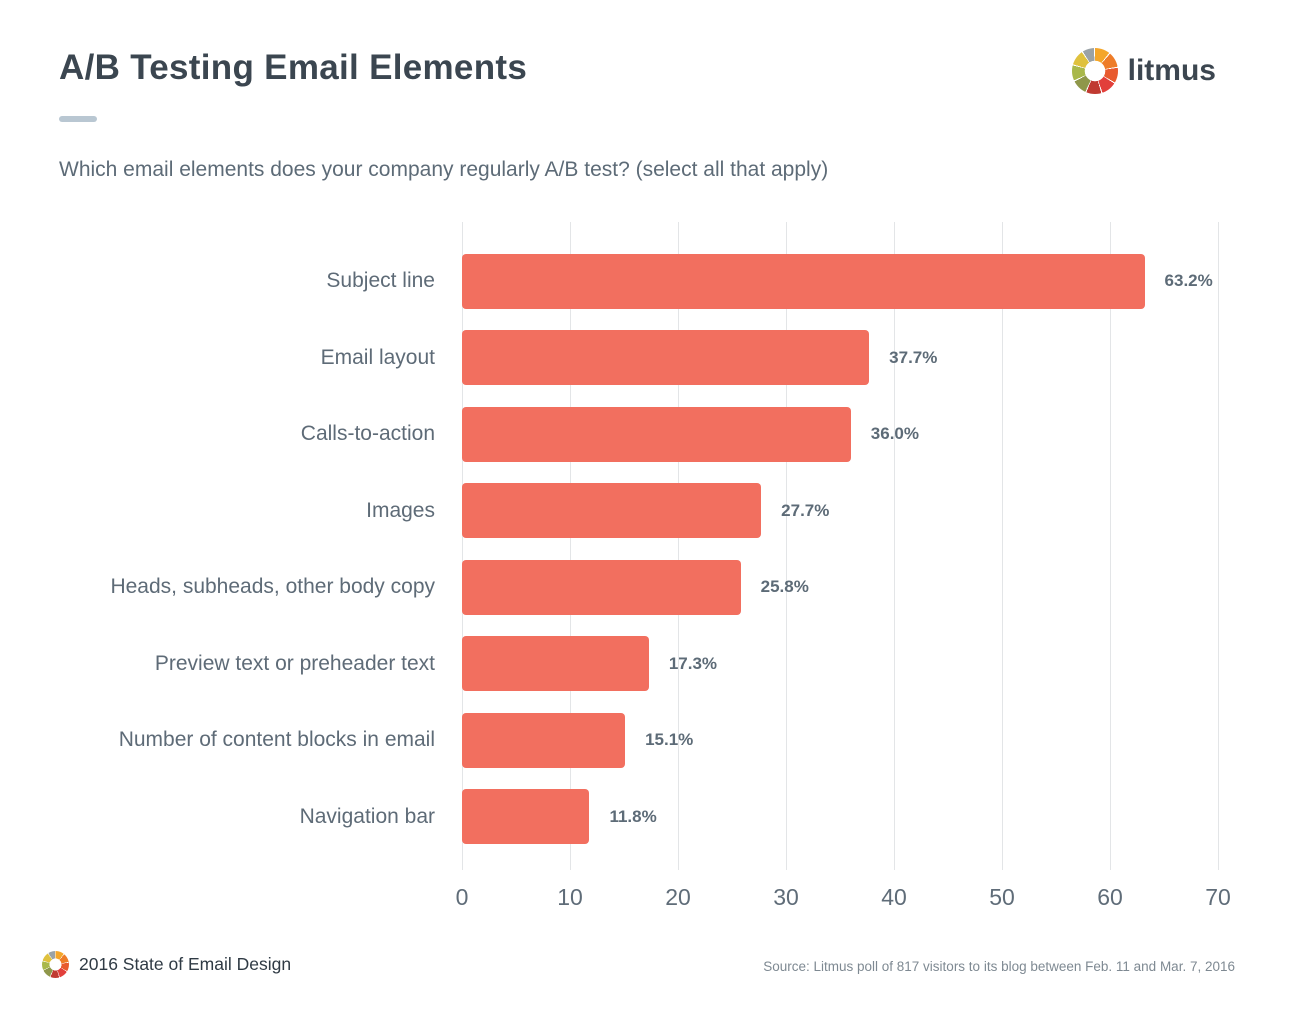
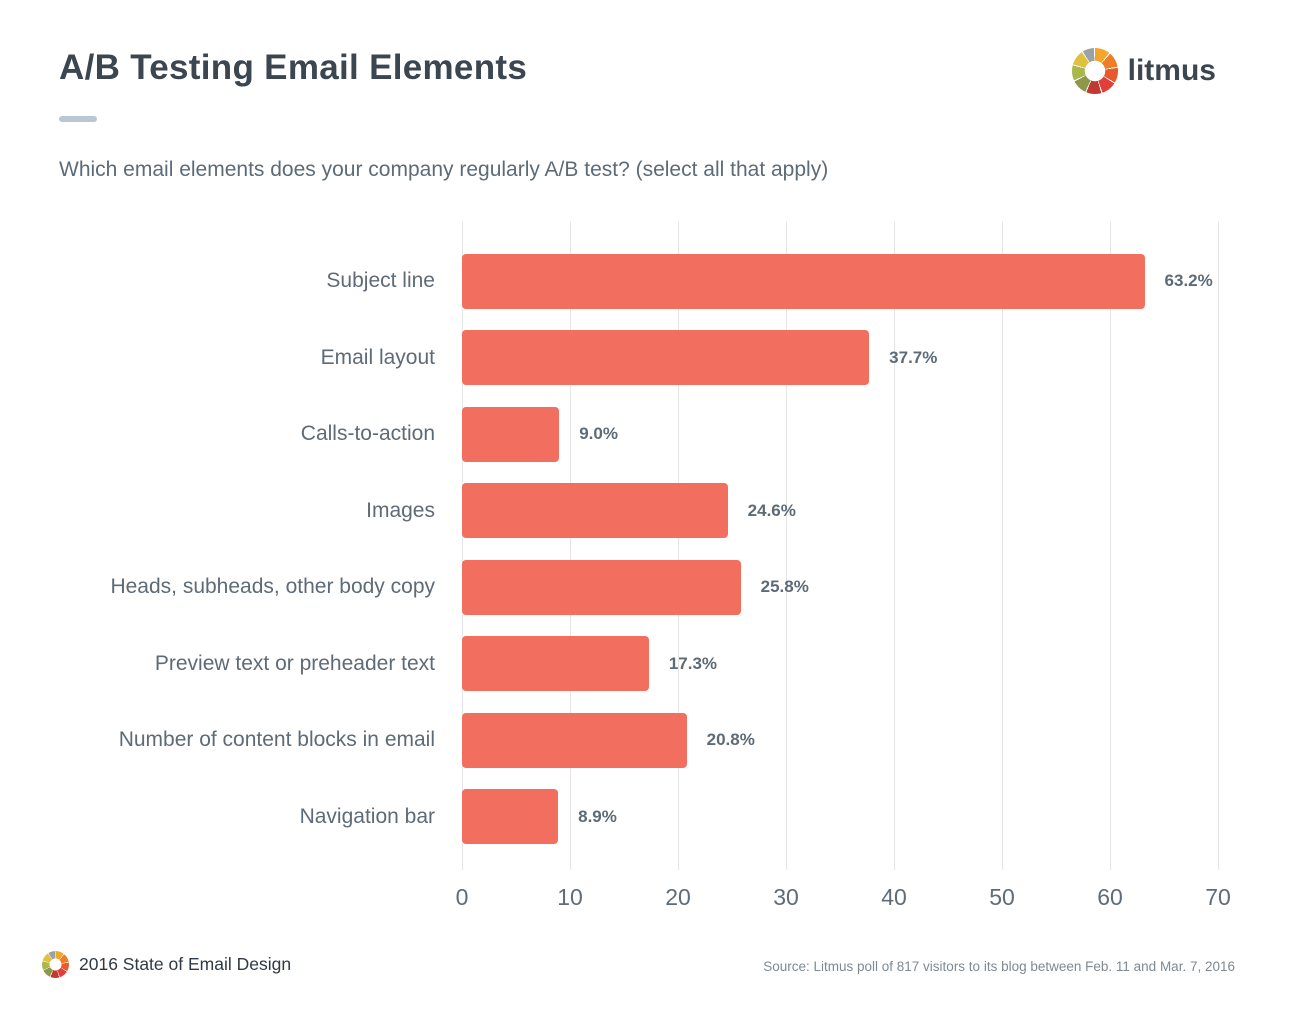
Calls-to-action: 36.0% -> 9.0%
Images: 27.7% -> 24.6%
Number of content blocks in email: 15.1% -> 20.8%
Navigation bar: 11.8% -> 8.9%
